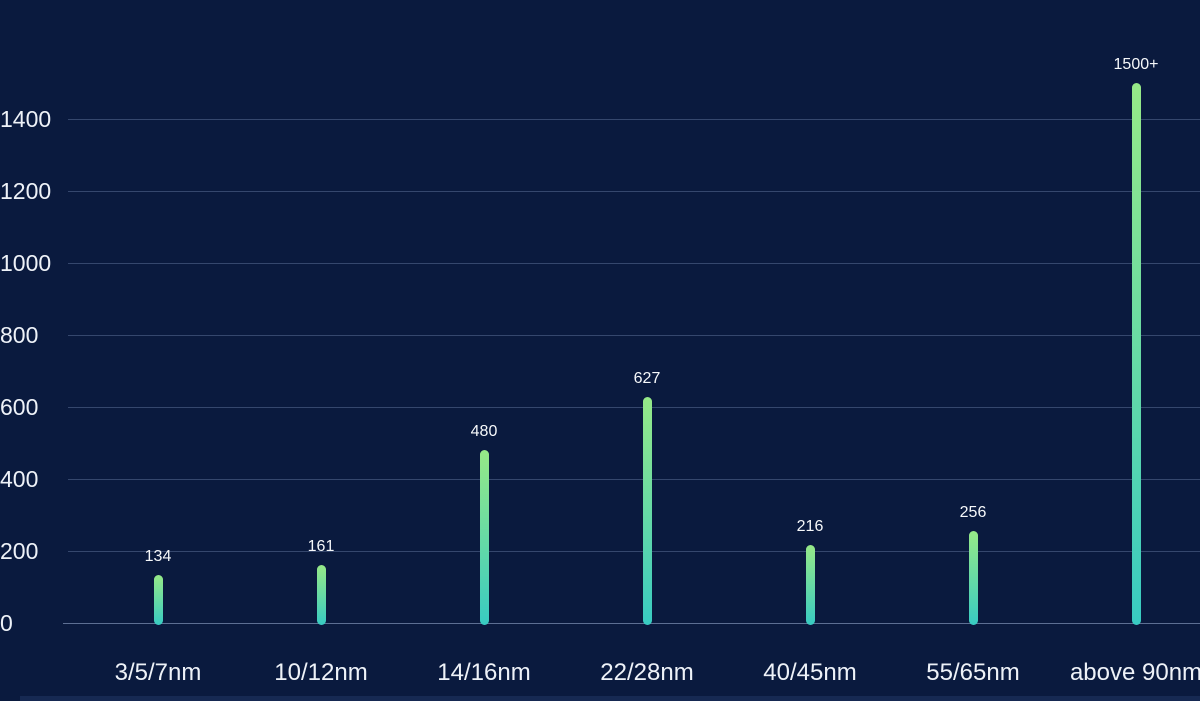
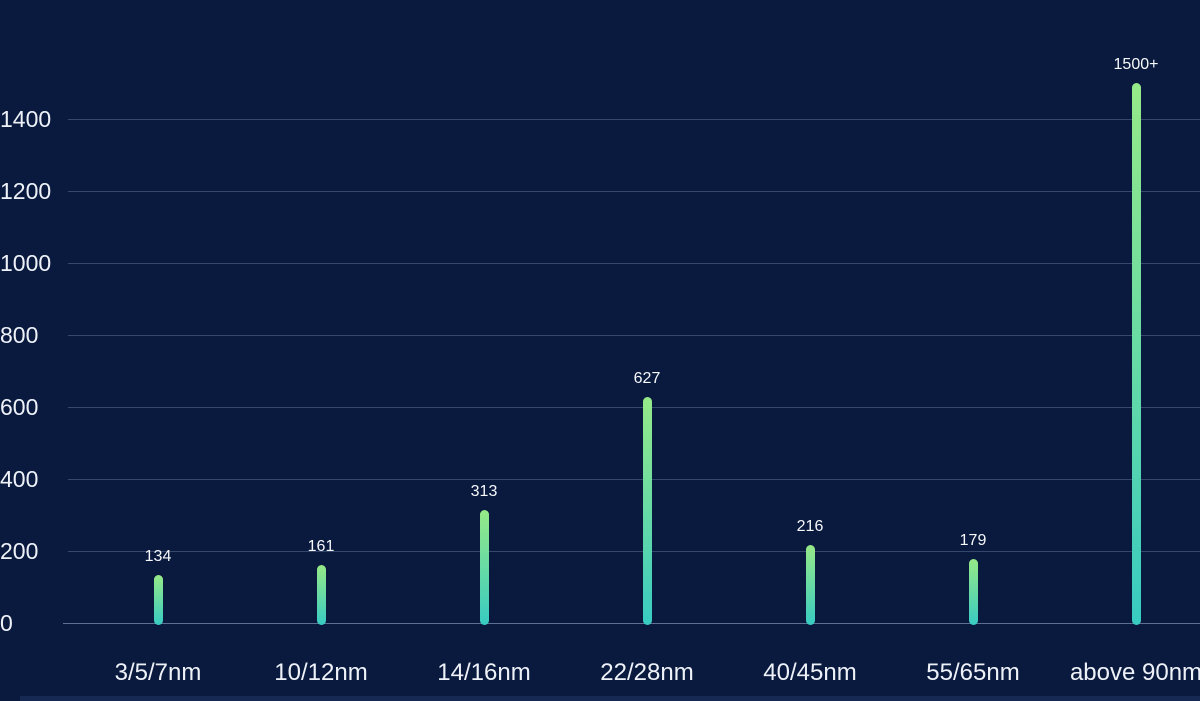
14/16nm: 480 -> 313
55/65nm: 256 -> 179
